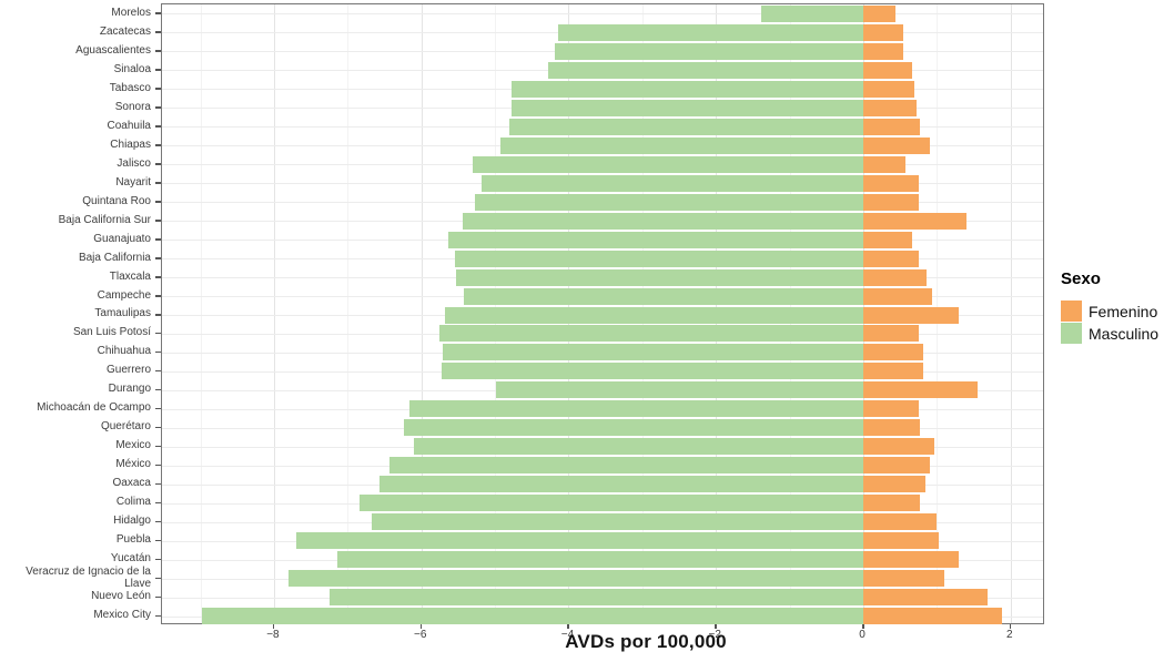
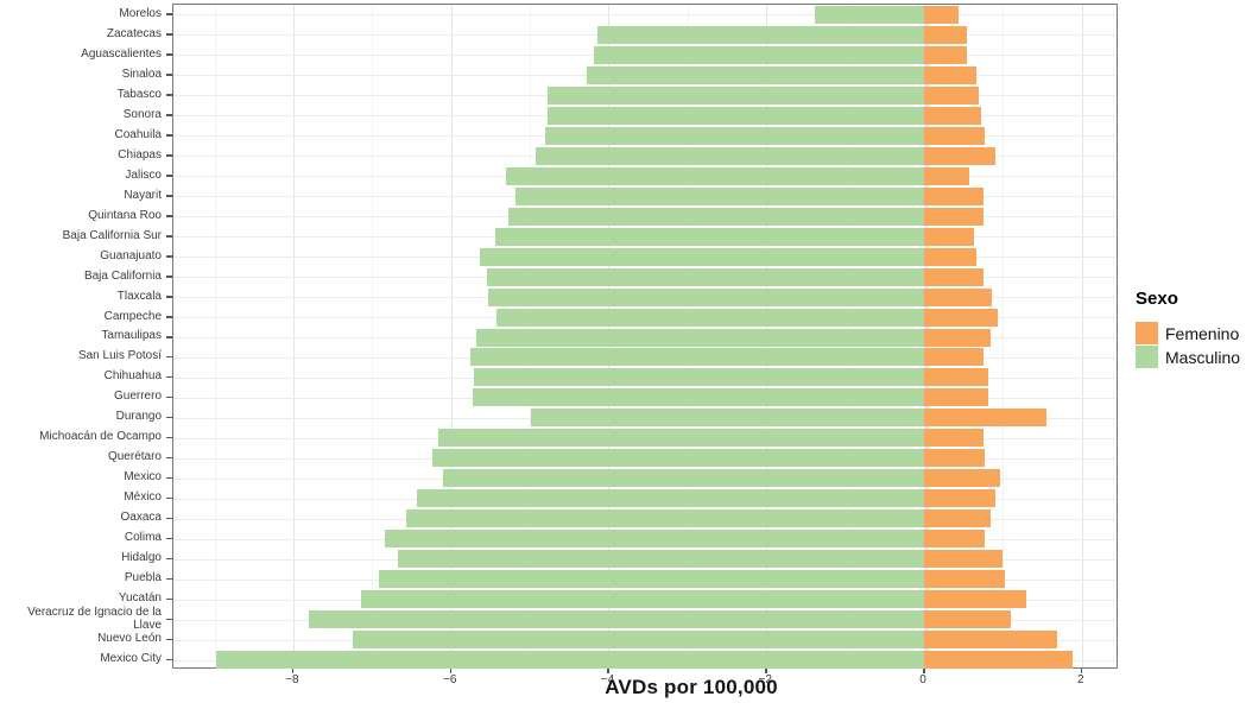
Femenino/Baja California Sur: 1.4 -> 0.6
Femenino/Tamaulipas: 1.3 -> 0.8
Masculino/Puebla: -7.7 -> -6.9
